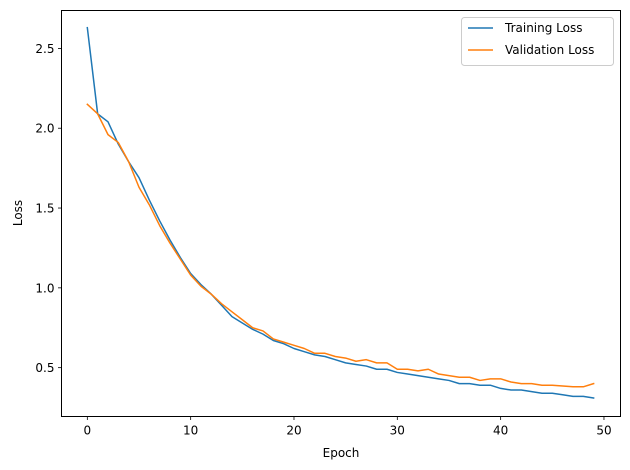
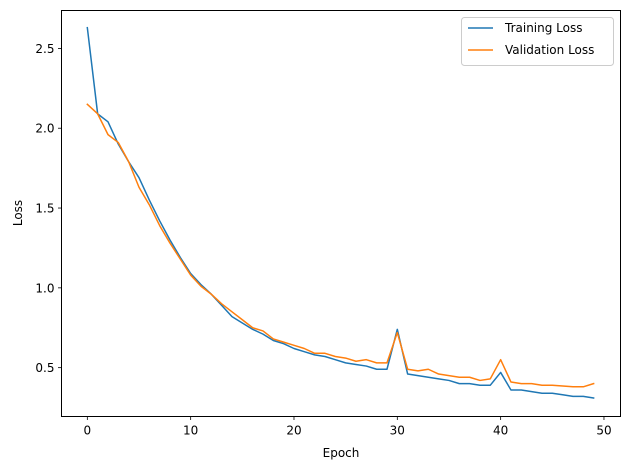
Training Loss/30: 0.47 -> 0.74
Validation Loss/30: 0.49 -> 0.72
Training Loss/40: 0.37 -> 0.47
Validation Loss/40: 0.43 -> 0.55
